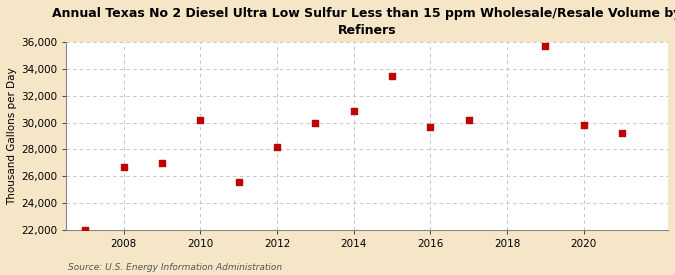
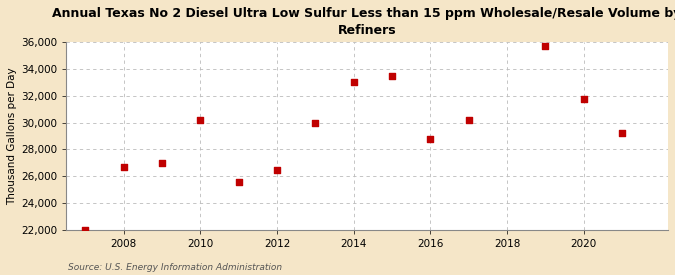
2012: 28,200 -> 26,500
2014: 30,900 -> 33,000
2016: 29,700 -> 28,800
2020: 29,800 -> 31,800
